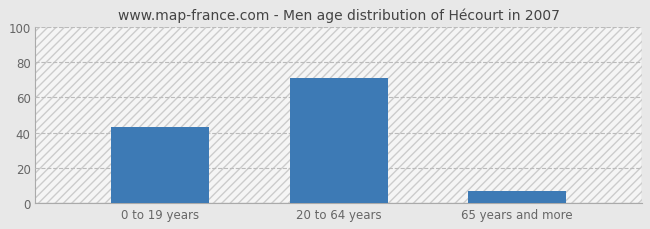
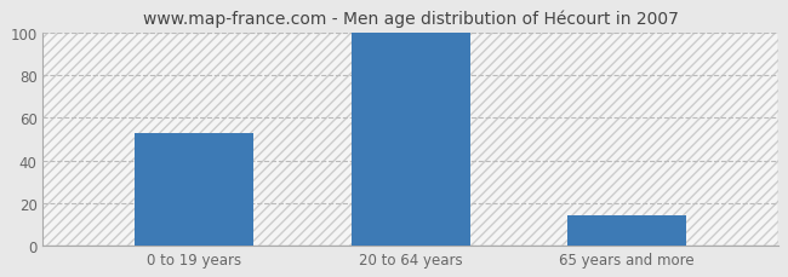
0 to 19 years: 43 -> 53
20 to 64 years: 71 -> 100
65 years and more: 7 -> 14
